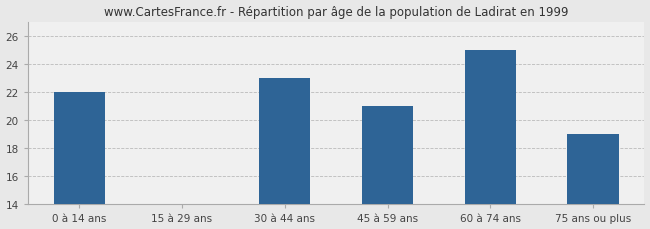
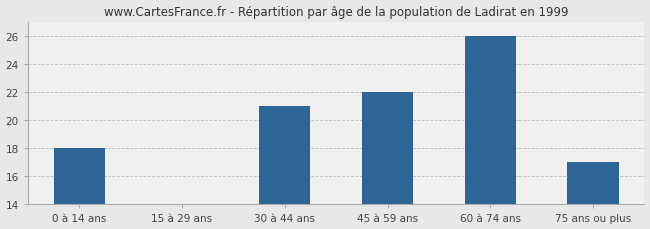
0 à 14 ans: 22 -> 18
30 à 44 ans: 23 -> 21
45 à 59 ans: 21 -> 22
60 à 74 ans: 25 -> 26
75 ans ou plus: 19 -> 17
